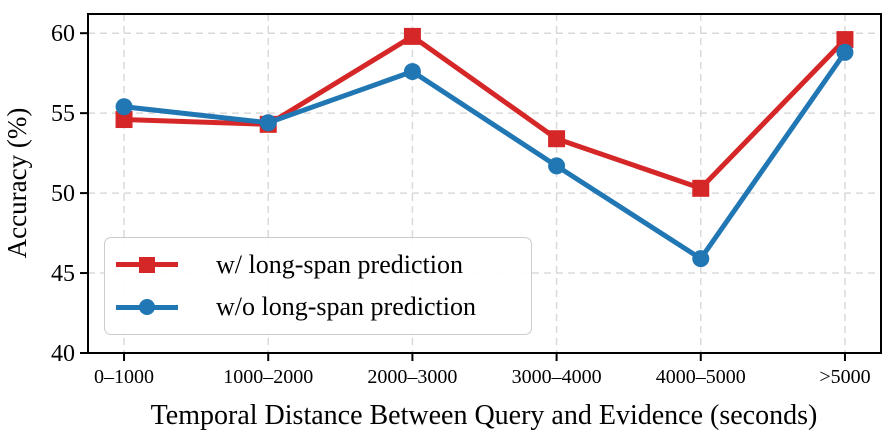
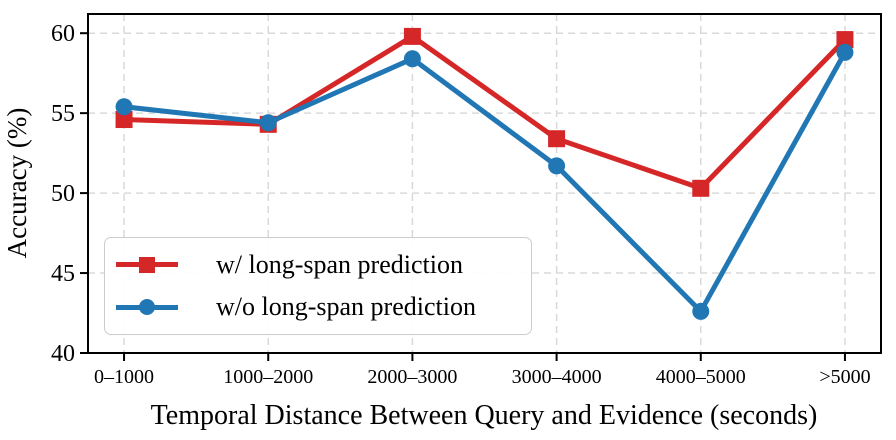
w/o long-span prediction/2000–3000: 57.6 -> 58.4
w/o long-span prediction/4000–5000: 45.9 -> 42.6
